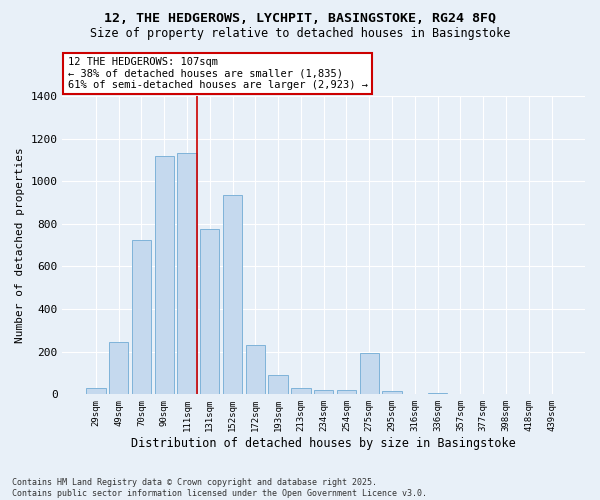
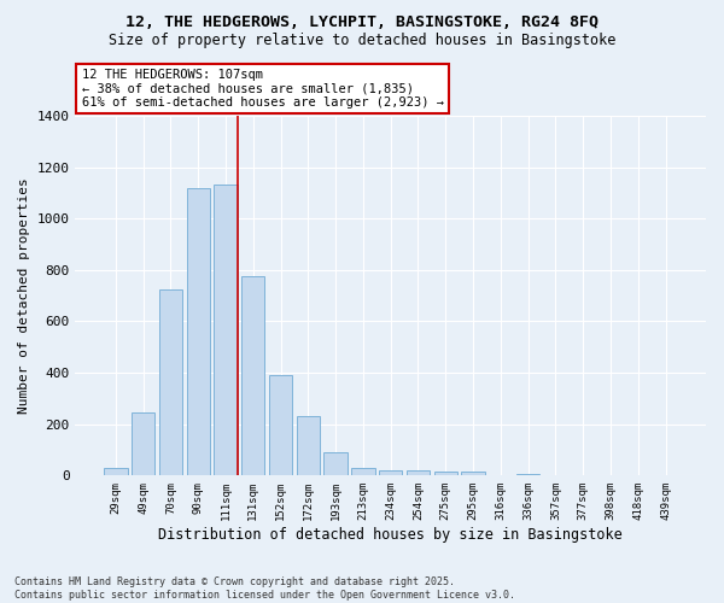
152sqm: 935 -> 390
275sqm: 195 -> 15
